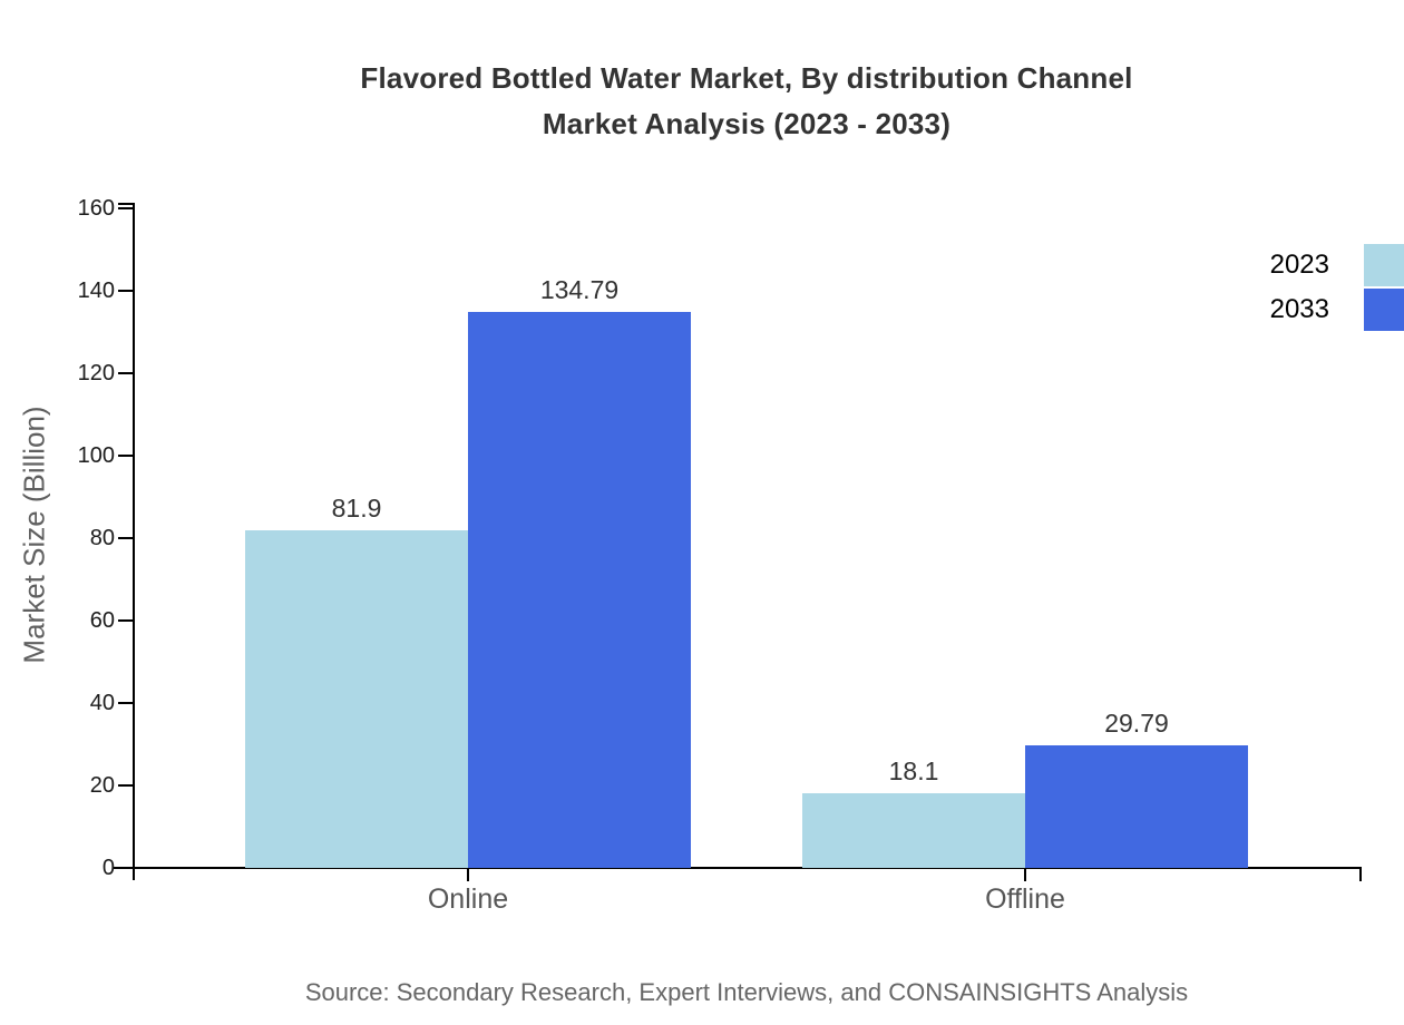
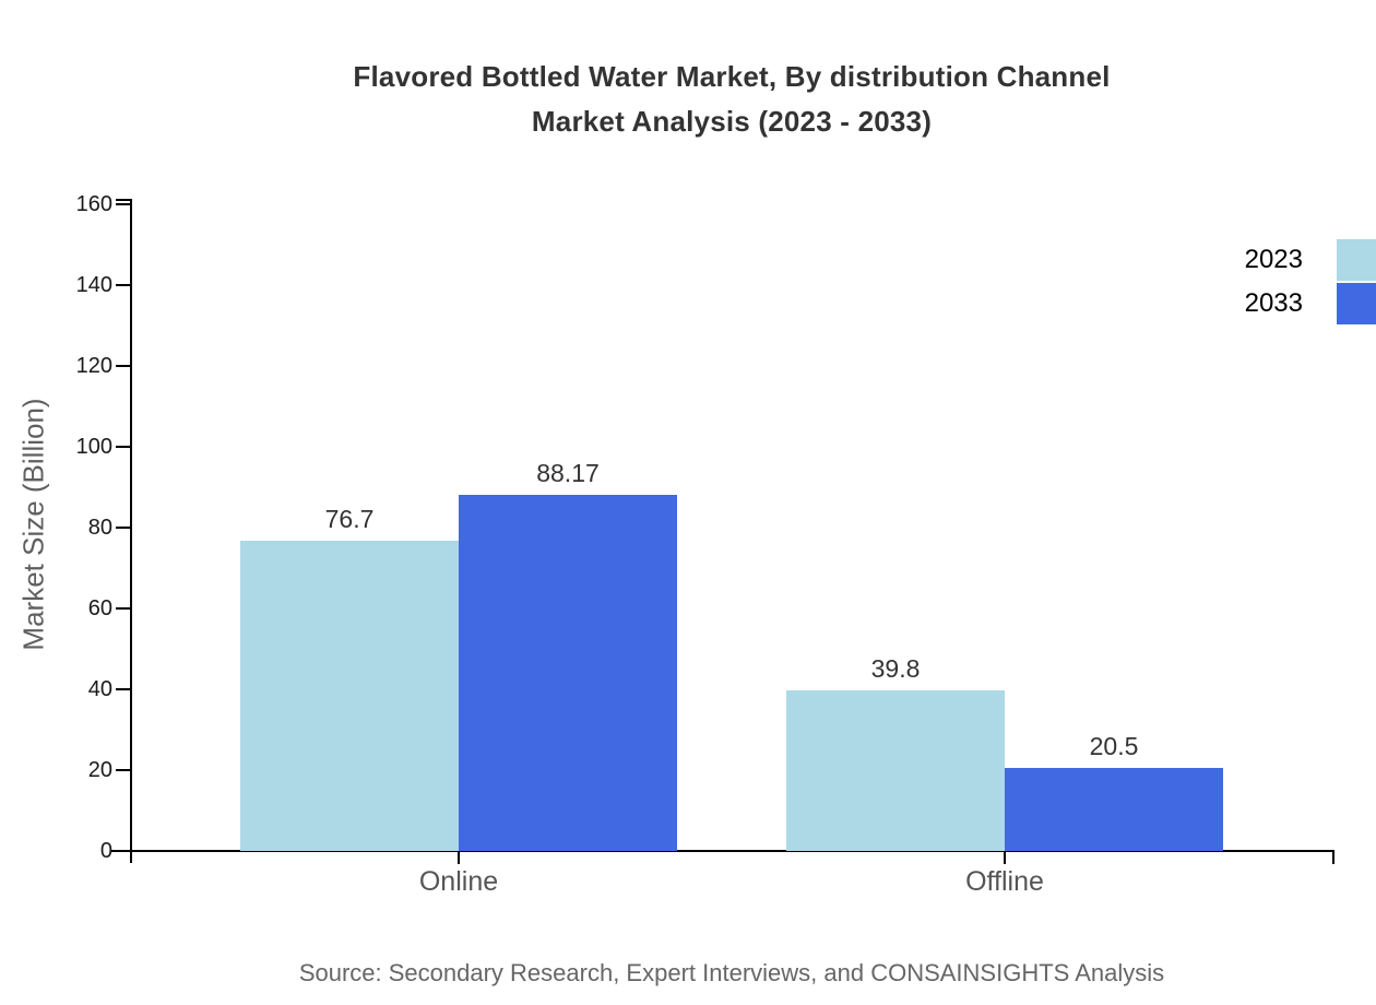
2023/Online: 81.9 -> 76.7
2033/Online: 134.79 -> 88.17
2023/Offline: 18.1 -> 39.8
2033/Offline: 29.79 -> 20.5
